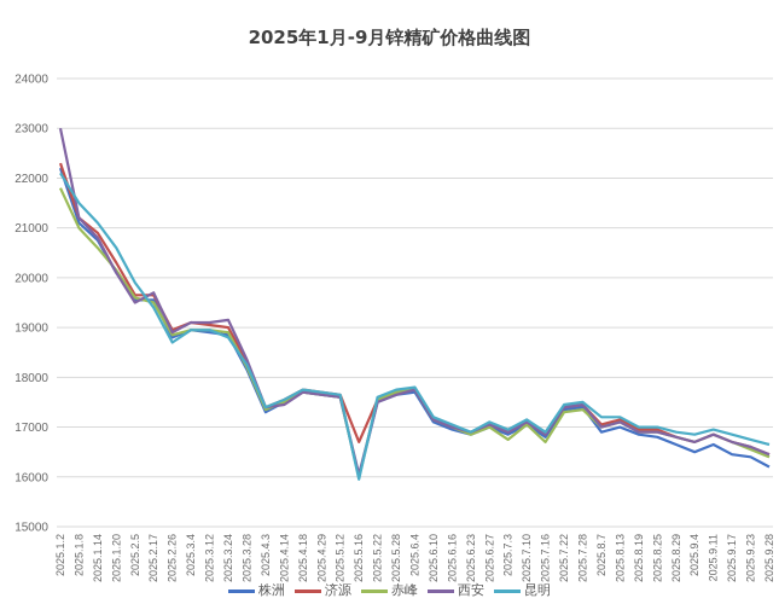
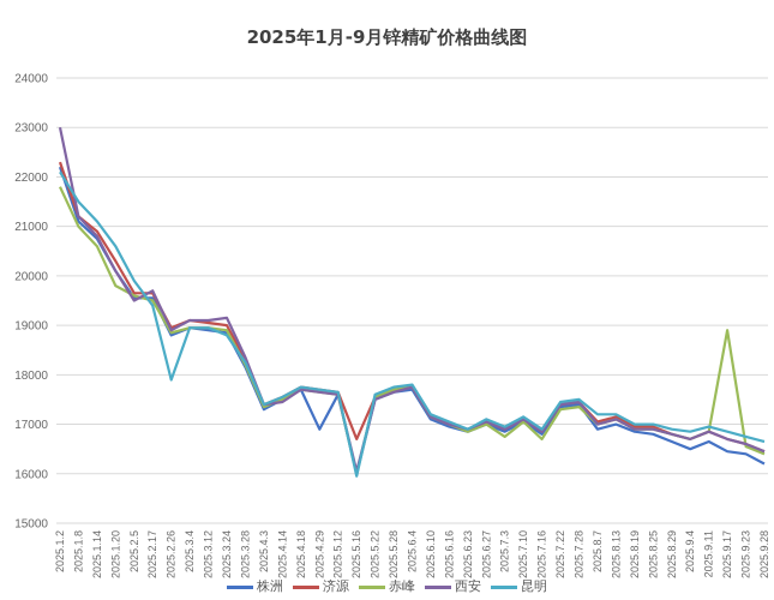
赤峰/2025.1.20: 20200 -> 19800
昆明/2025.2.26: 18700 -> 17900
株洲/2025.4.29: 17600 -> 16900
赤峰/2025.9.17: 16700 -> 18900
